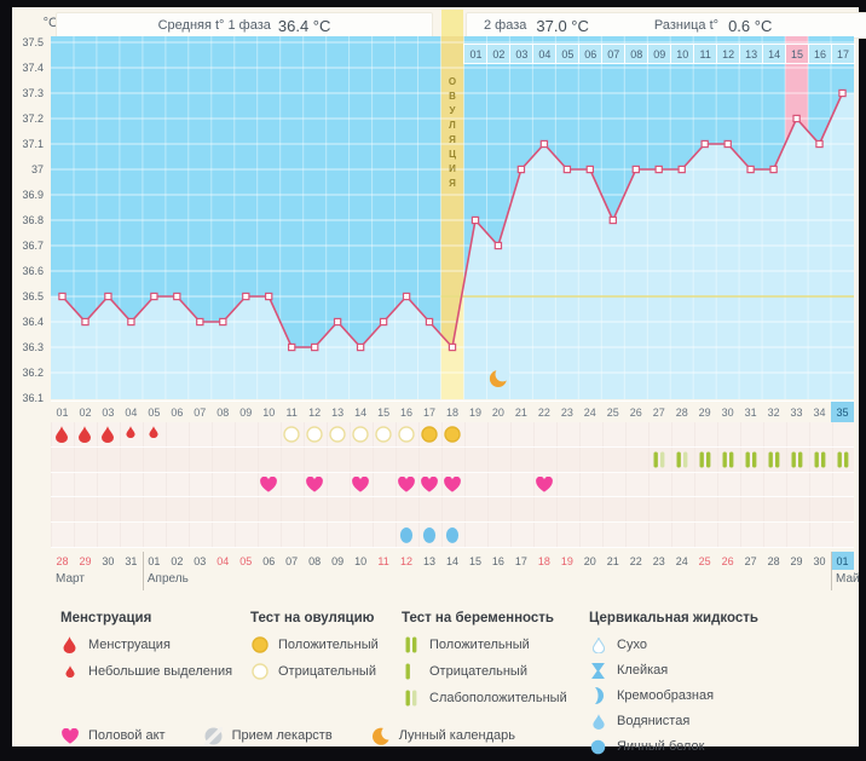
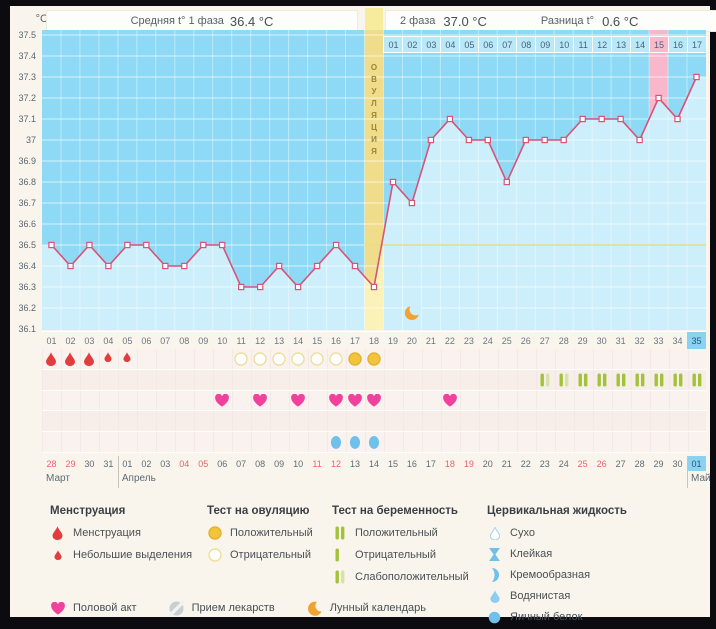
31: 37.0 -> 37.1
